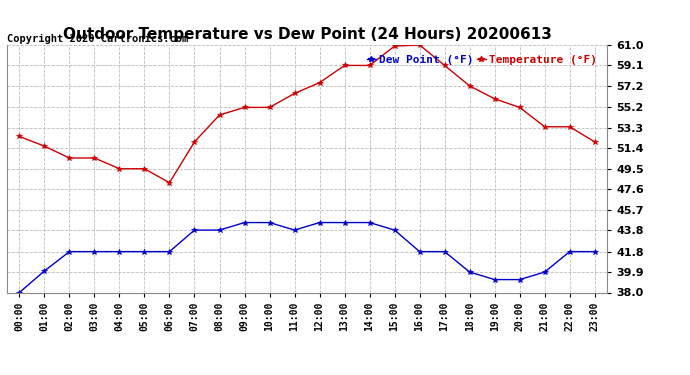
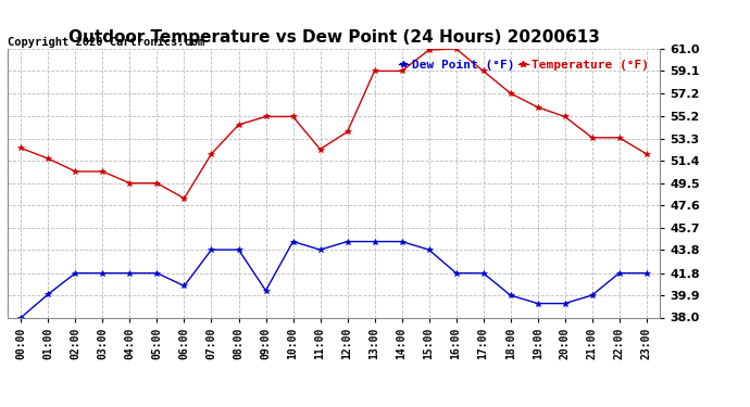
Dew Point (°F)/06:00: 41.8 -> 40.7
Dew Point (°F)/09:00: 44.5 -> 40.3
Temperature (°F)/11:00: 56.5 -> 52.4
Temperature (°F)/12:00: 57.5 -> 53.9
